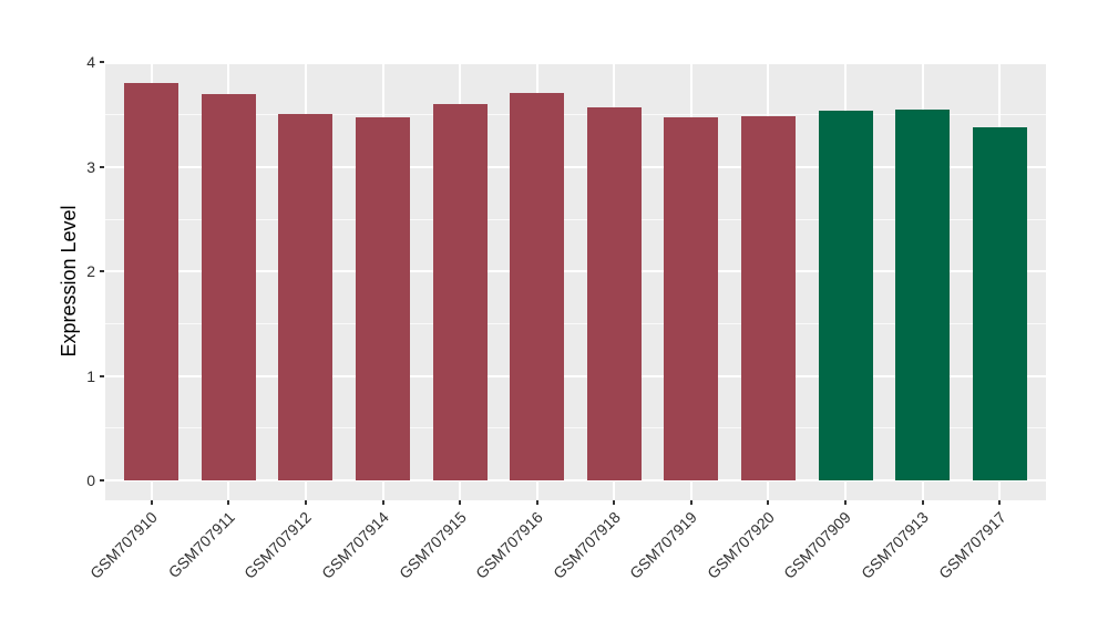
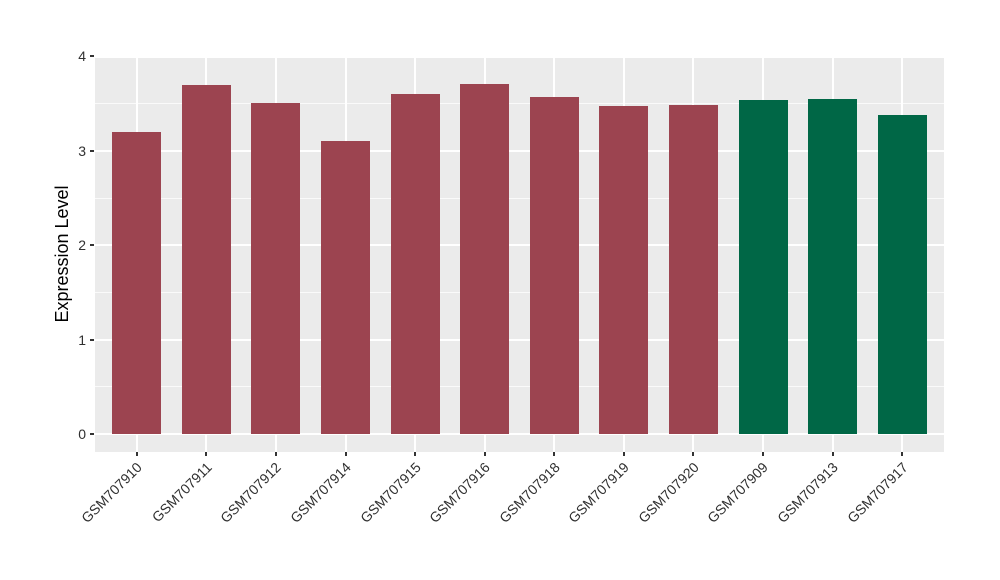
GSM707910: 3.8 -> 3.2
GSM707914: 3.5 -> 3.1
